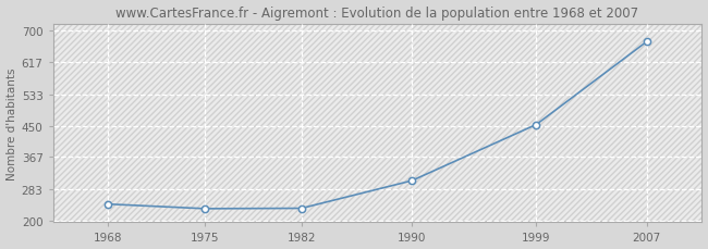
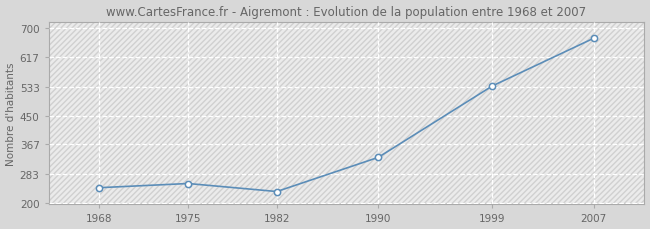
1975: 231 -> 255
1990: 305 -> 330
1999: 453 -> 535
